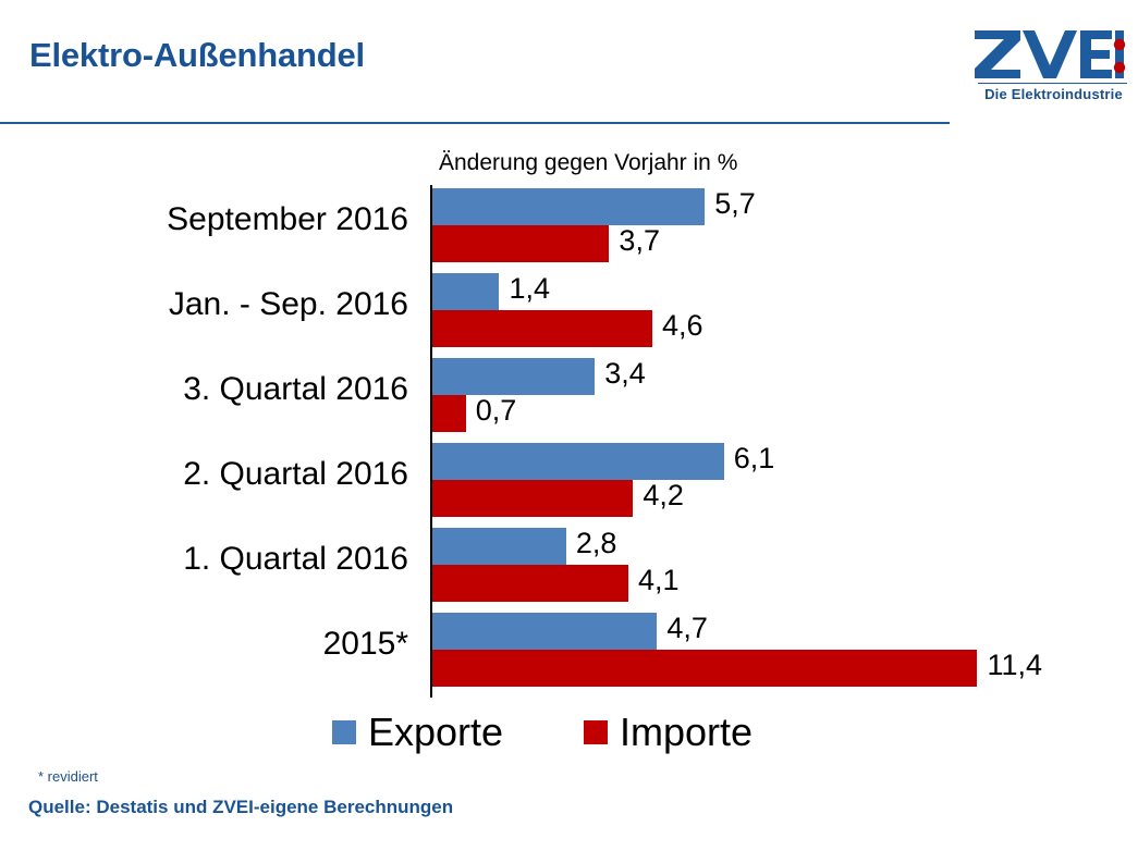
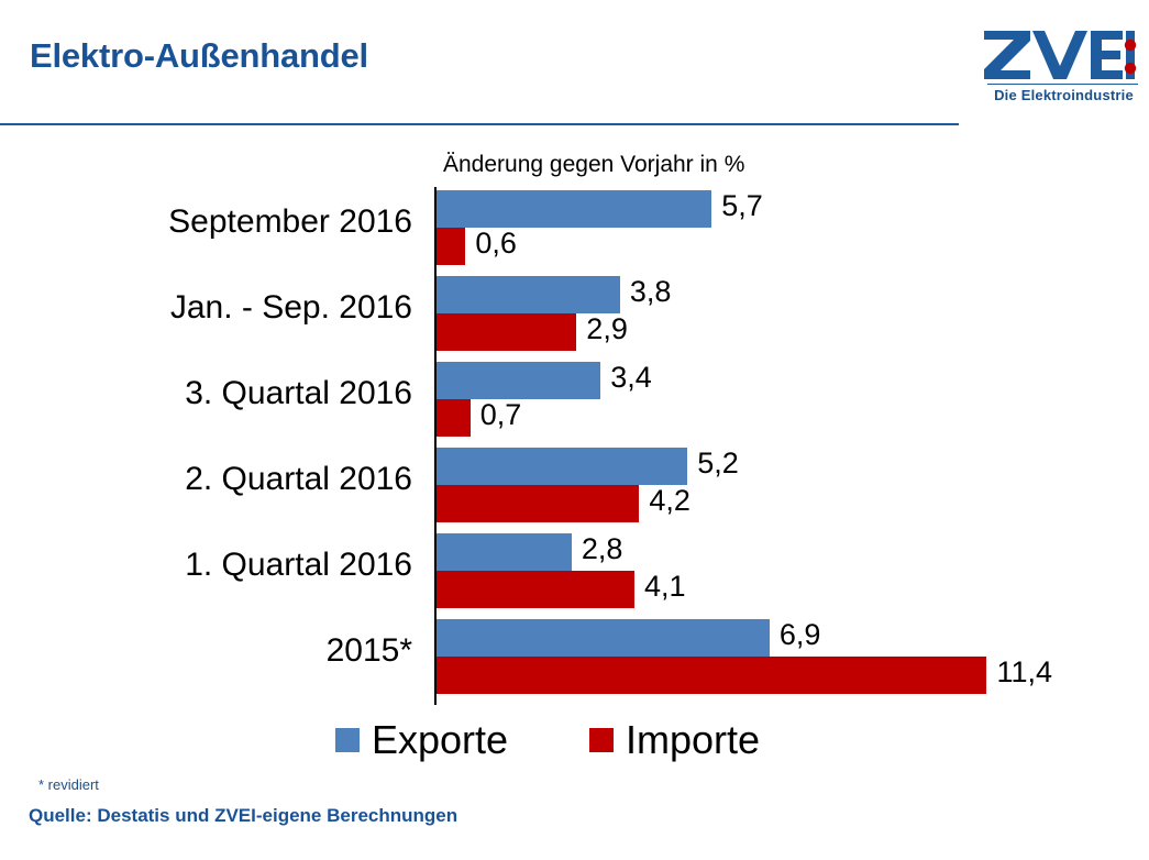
Importe/September 2016: 3,7 -> 0,6
Exporte/Jan. - Sep. 2016: 1,4 -> 3,8
Importe/Jan. - Sep. 2016: 4,6 -> 2,9
Exporte/2. Quartal 2016: 6,1 -> 5,2
Exporte/2015*: 4,7 -> 6,9
